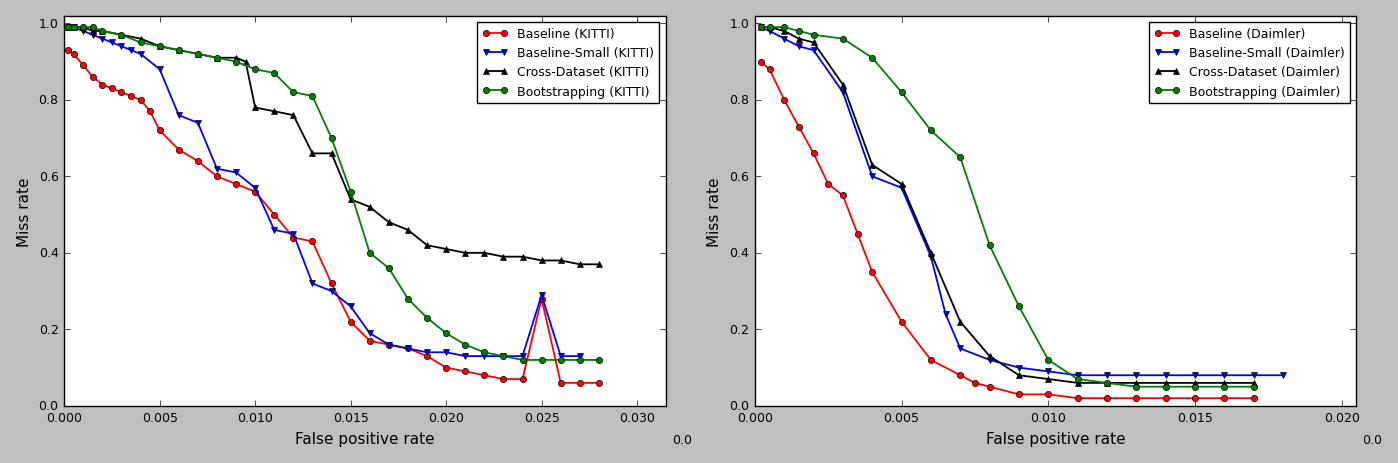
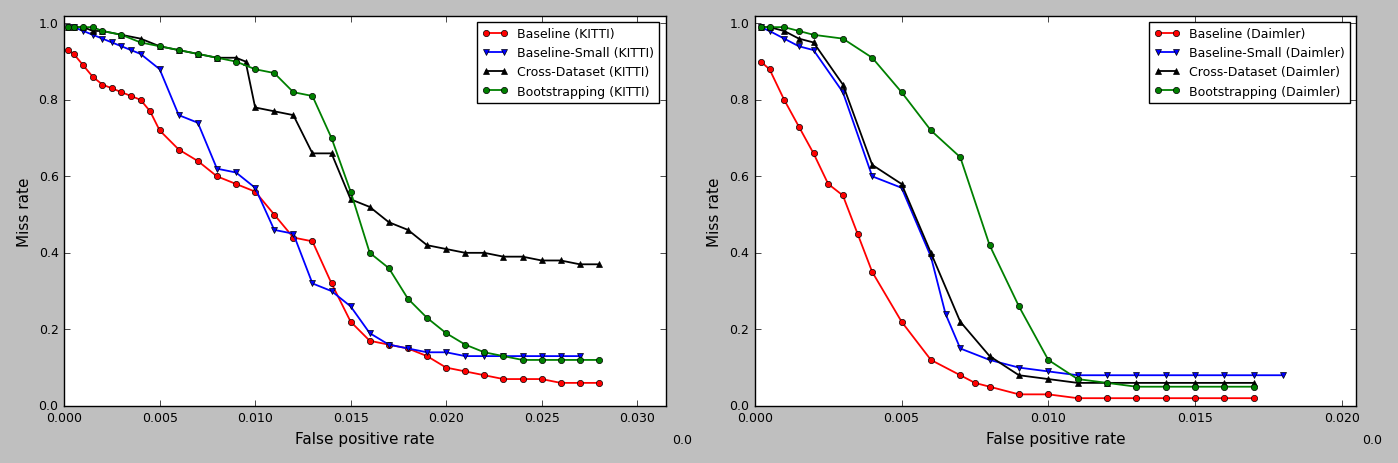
Baseline (KITTI)/0.025: 0.28 -> 0.07
Baseline-Small (KITTI)/0.025: 0.29 -> 0.13
